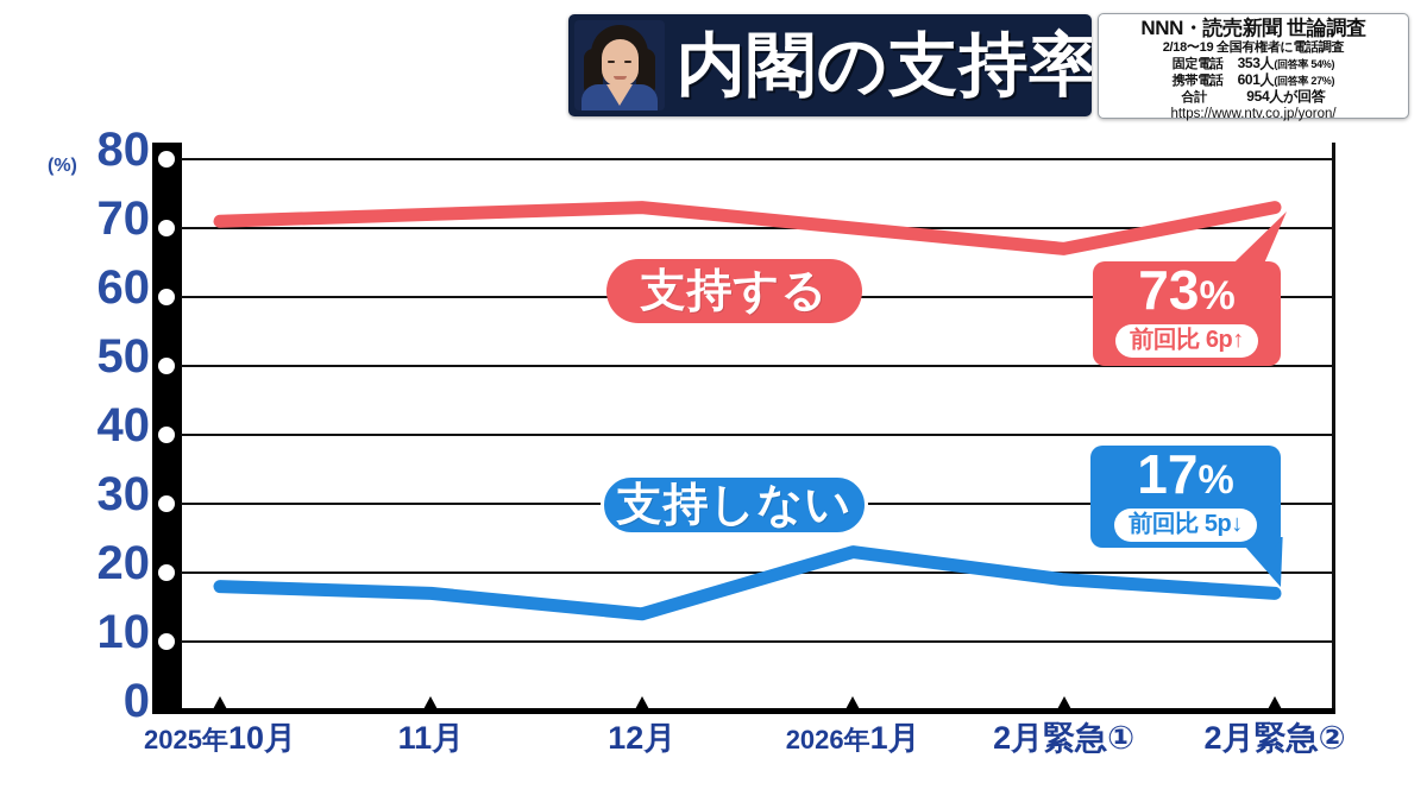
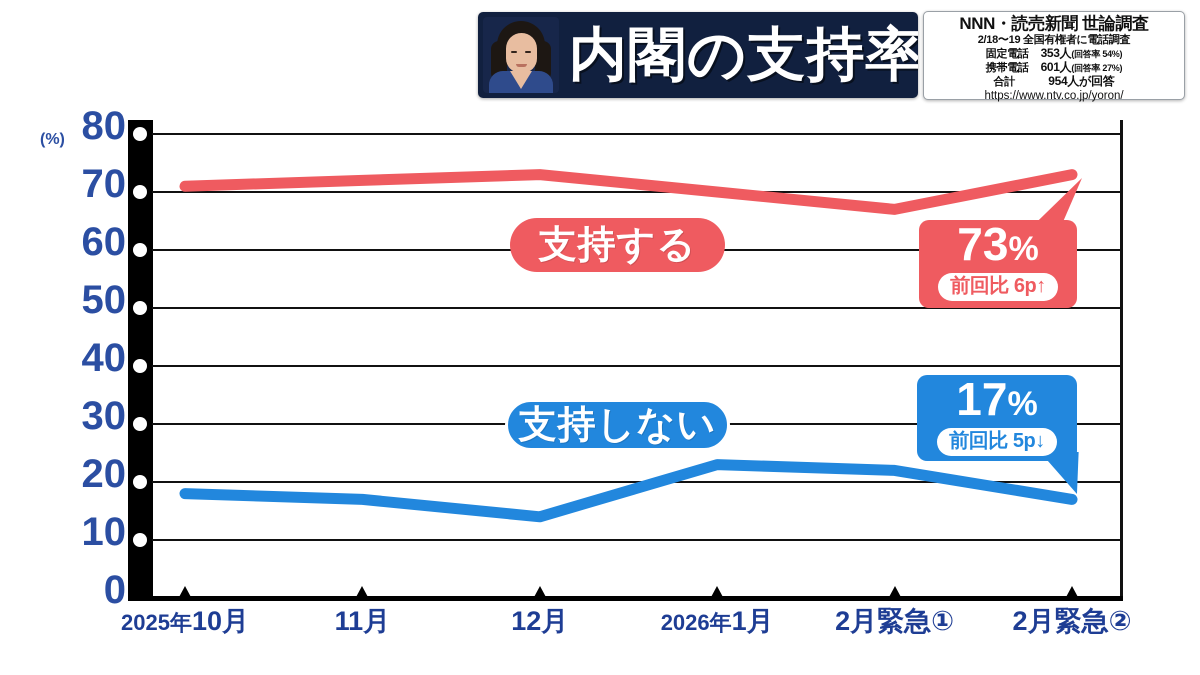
支持しない/2月緊急①: 19 -> 22
